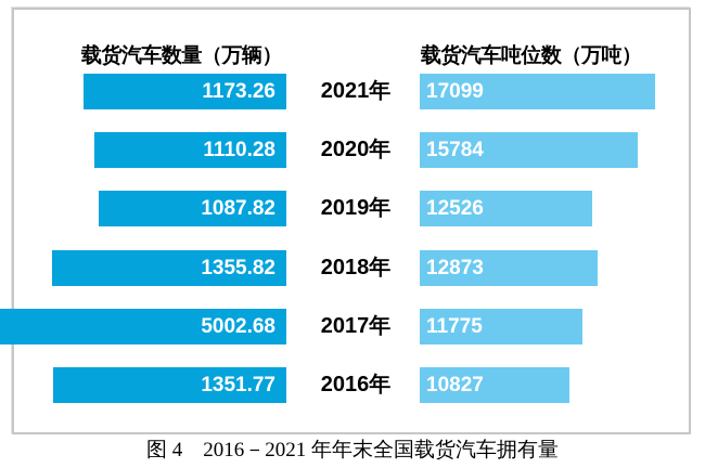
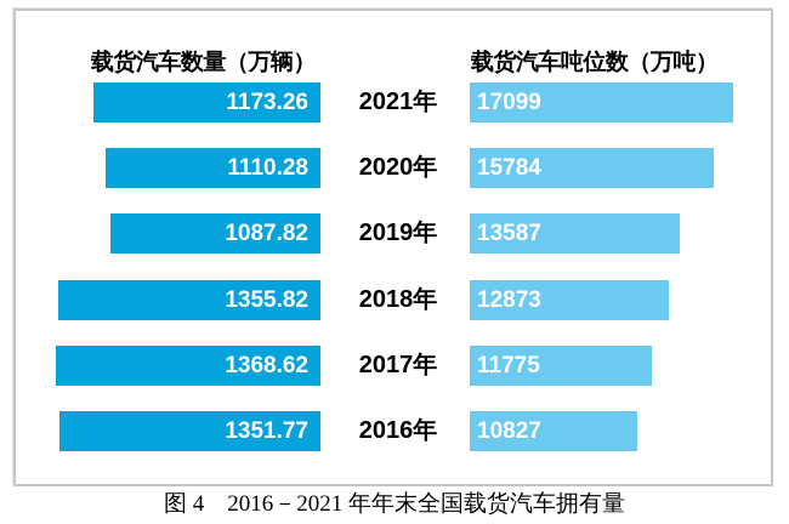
载货汽车吨位数（万吨）/2019年: 12526 -> 13587
载货汽车数量（万辆）/2017年: 5002.68 -> 1368.62
